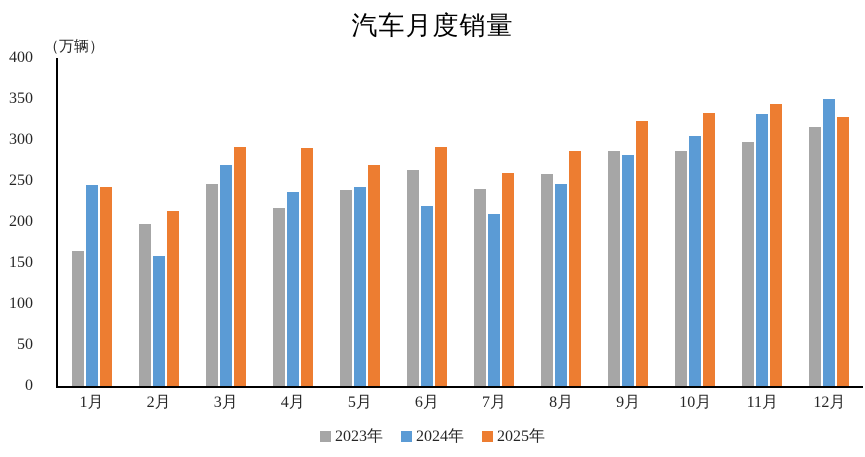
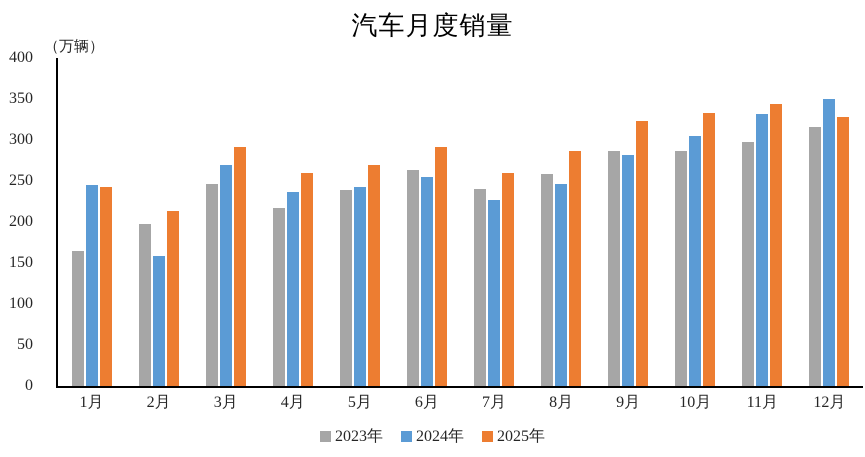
2025年/4月: 290 -> 260
2024年/6月: 220 -> 260
2024年/7月: 210 -> 230
